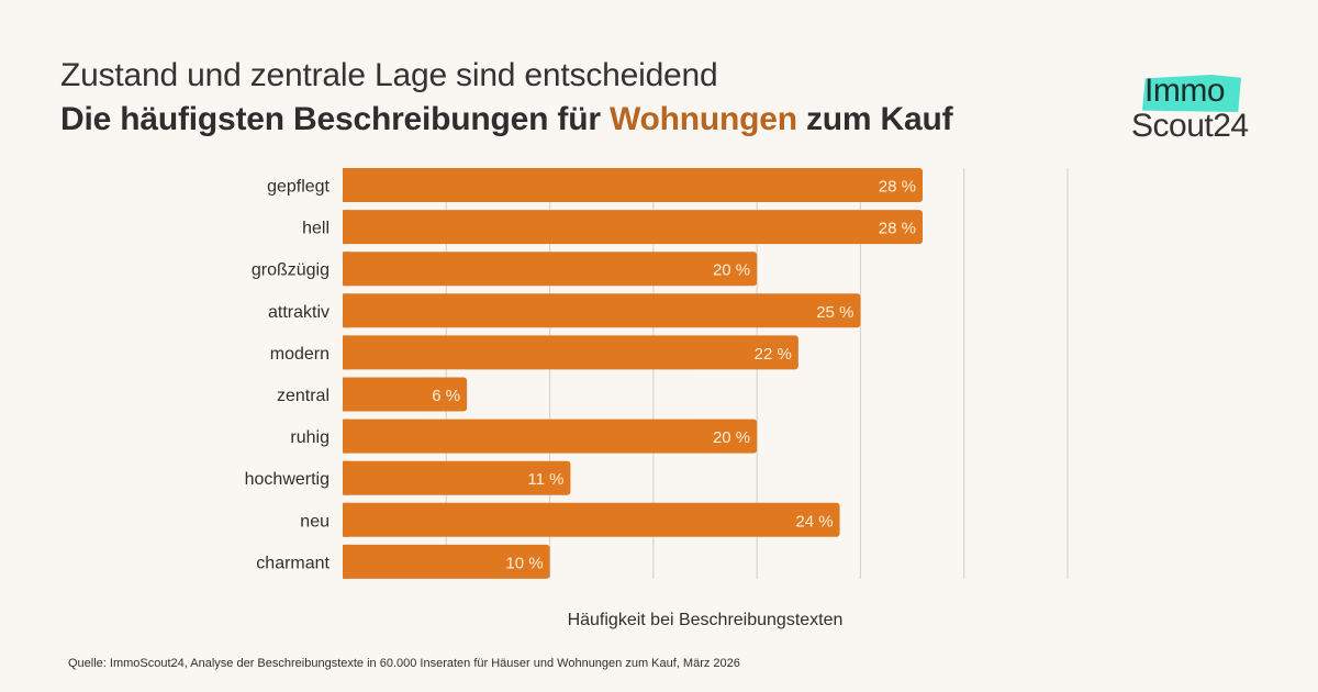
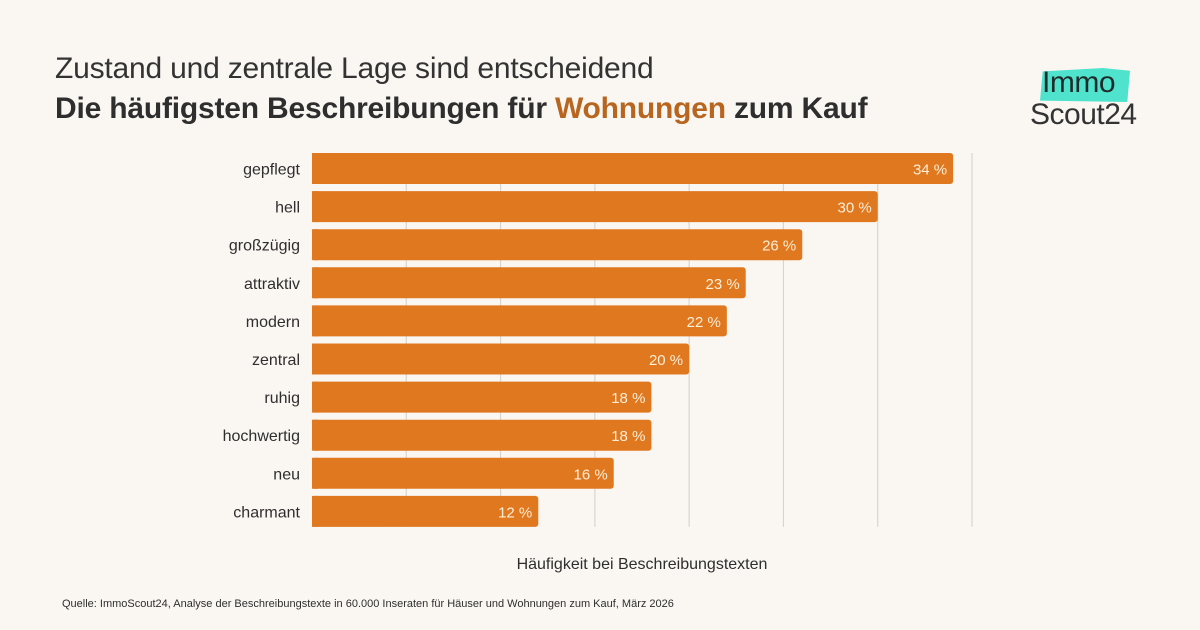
gepflegt: 28 -> 34
hell: 28 -> 30
großzügig: 20 -> 26
attraktiv: 25 -> 23
zentral: 6 -> 20
ruhig: 20 -> 18
hochwertig: 11 -> 18
neu: 24 -> 16
charmant: 10 -> 12
